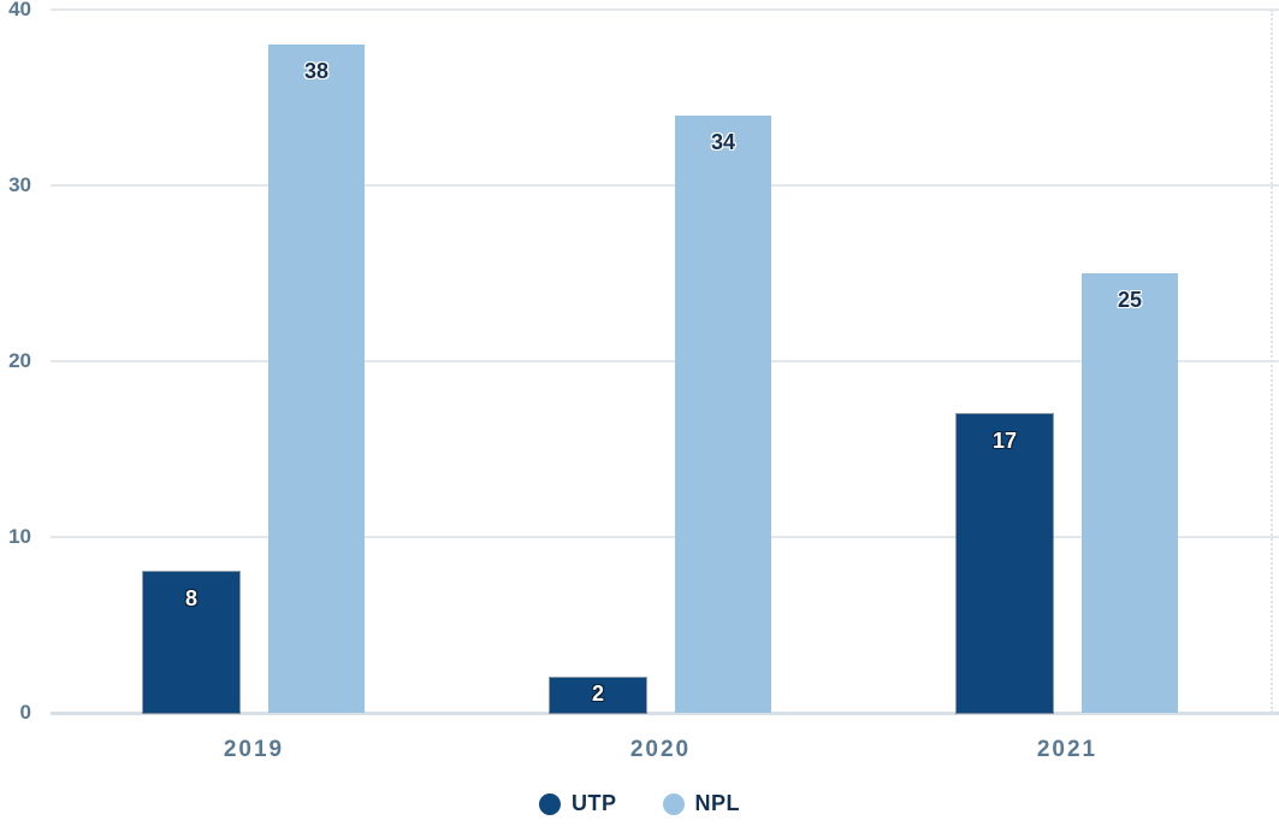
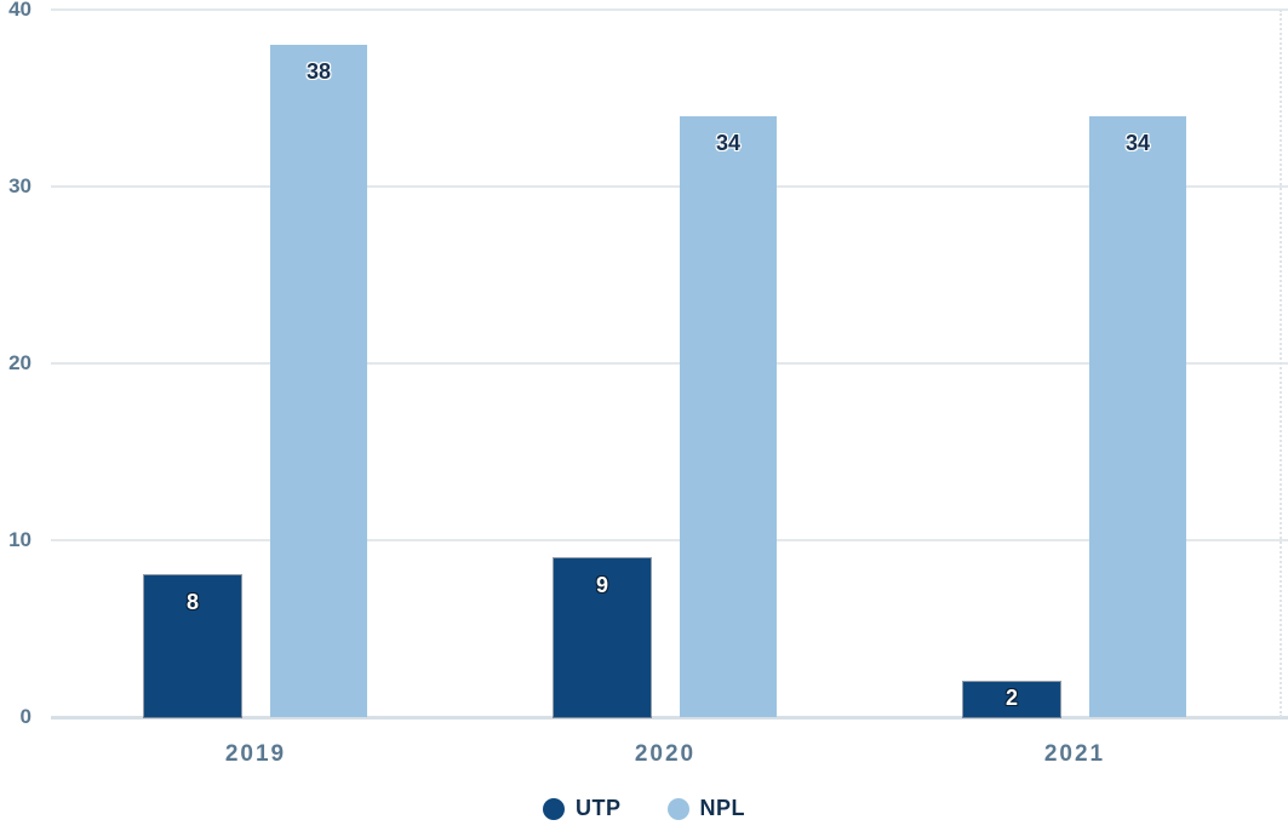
UTP/2020: 2 -> 9
UTP/2021: 17 -> 2
NPL/2021: 25 -> 34
